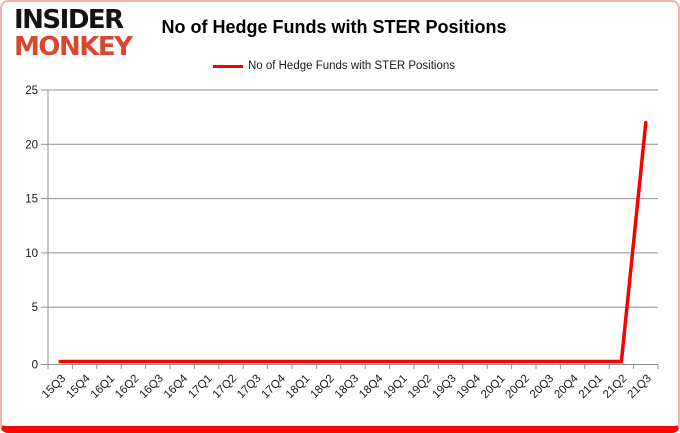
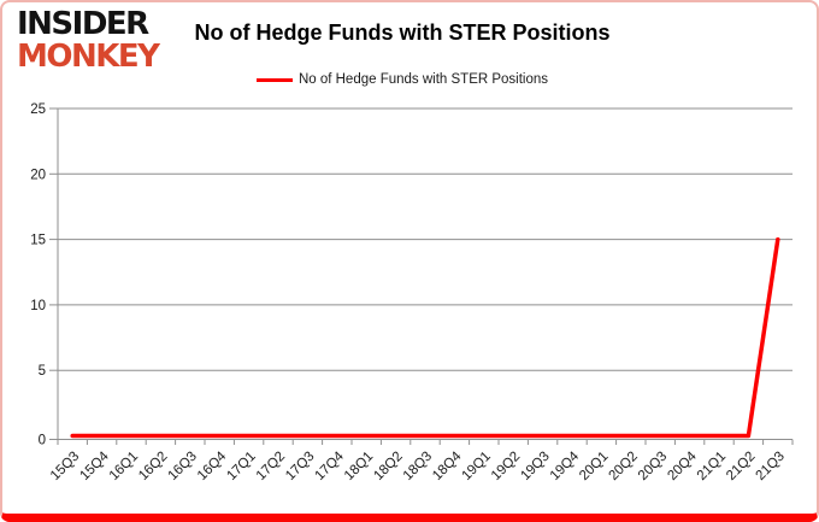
21Q3: 22 -> 15
